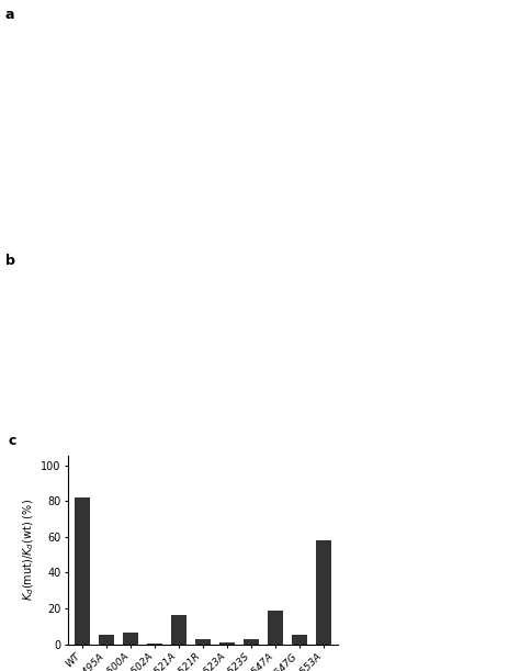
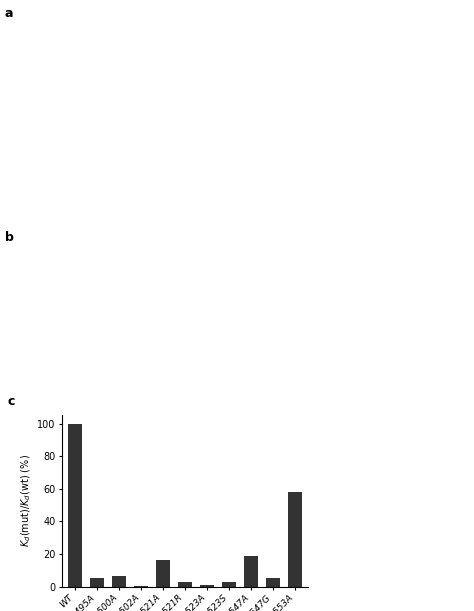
WT: 82 -> 100
